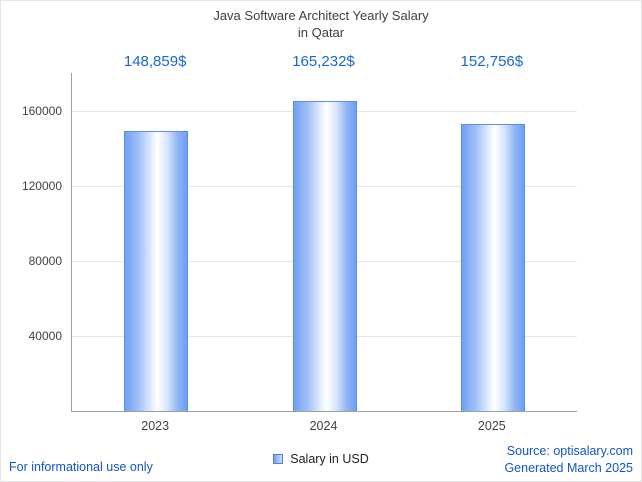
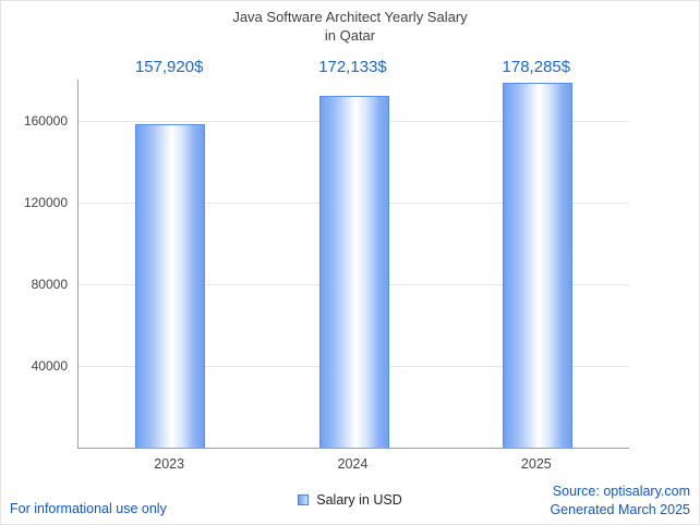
2023: 148,859 -> 157,920
2024: 165,232 -> 172,133
2025: 152,756 -> 178,285
